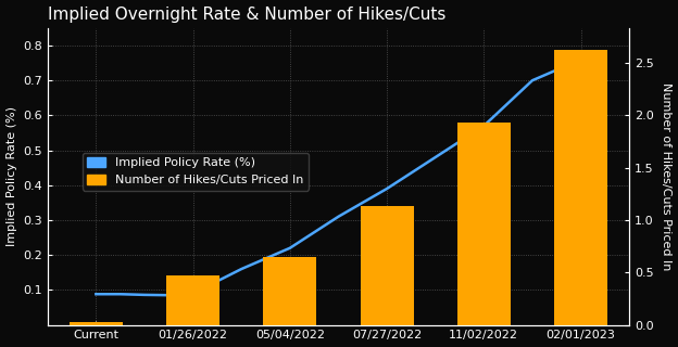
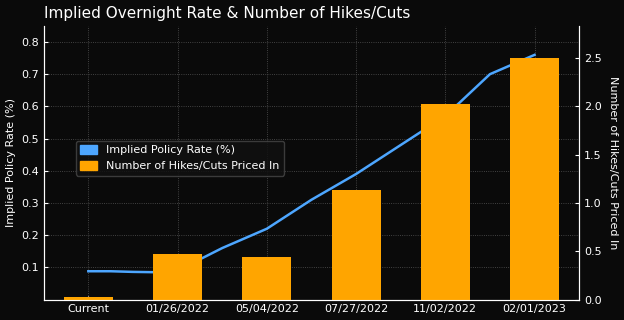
Number of Hikes/Cuts Priced In/05/04/2022: 0.65 -> 0.44
Number of Hikes/Cuts Priced In/11/02/2022: 1.93 -> 2.02
Number of Hikes/Cuts Priced In/02/01/2023: 2.63 -> 2.50
